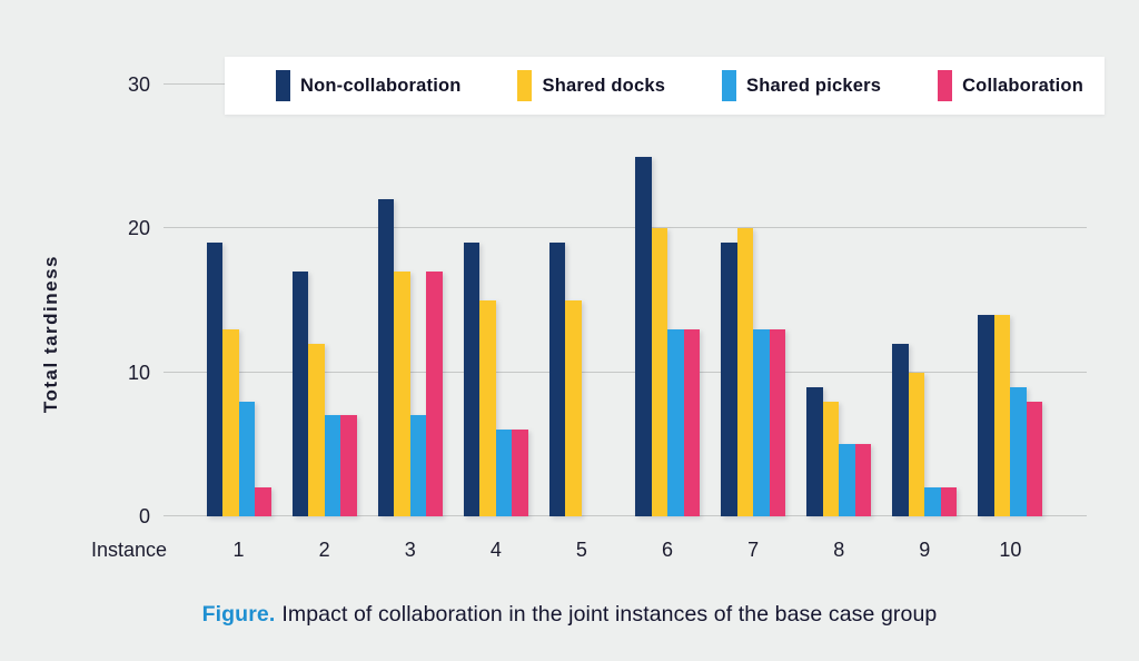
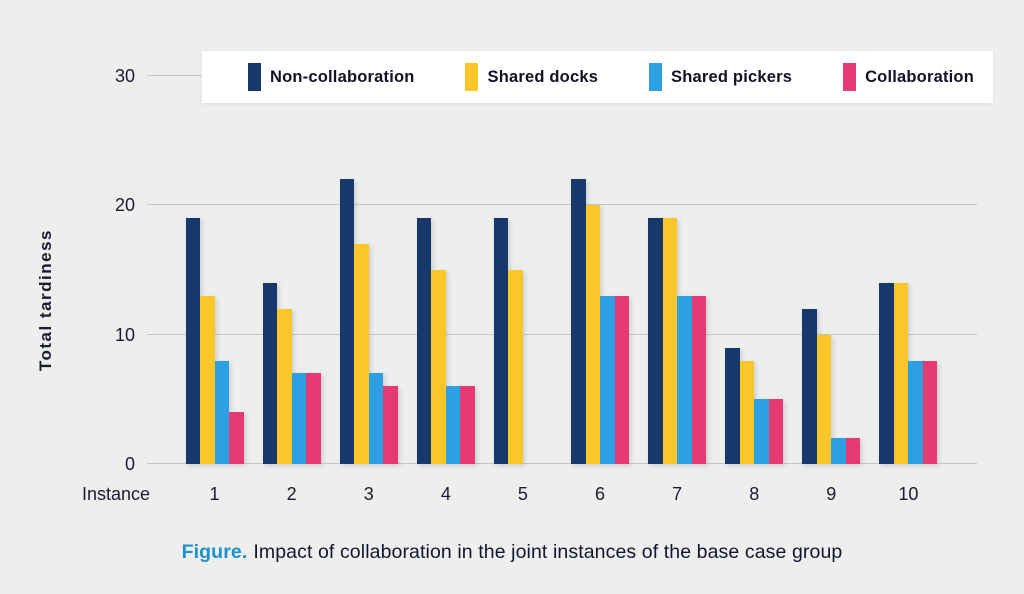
Collaboration/1: 2 -> 4
Non-collaboration/2: 17 -> 14
Collaboration/3: 17 -> 6
Non-collaboration/6: 25 -> 22
Shared docks/7: 20 -> 19
Shared pickers/10: 9 -> 8
